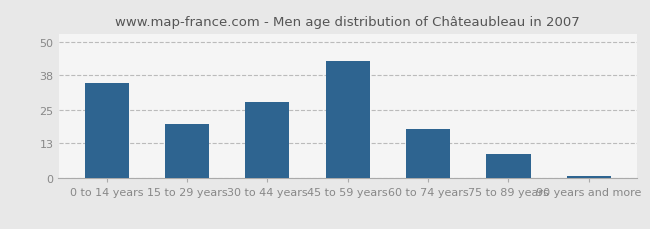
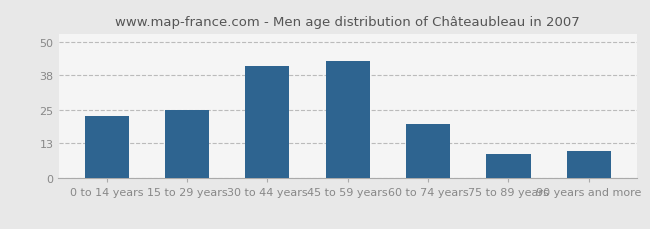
0 to 14 years: 35 -> 23
15 to 29 years: 20 -> 25
30 to 44 years: 28 -> 41
60 to 74 years: 18 -> 20
90 years and more: 1 -> 10
